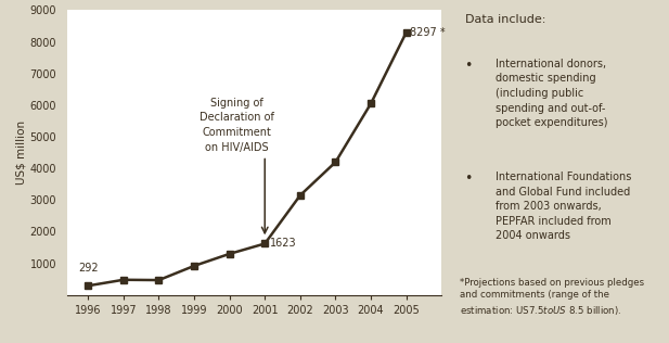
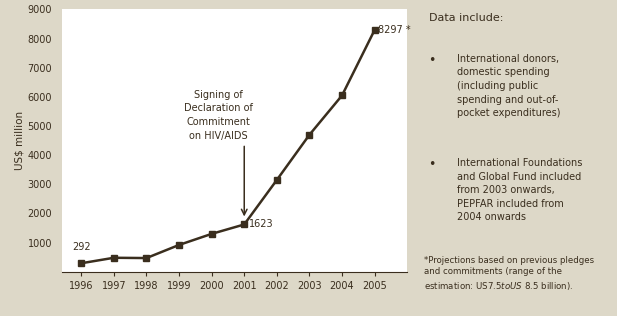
2003: 4200 -> 4700
